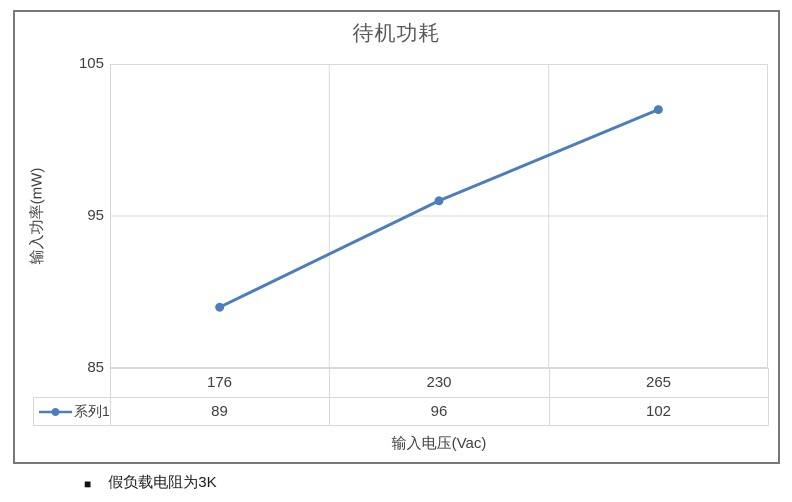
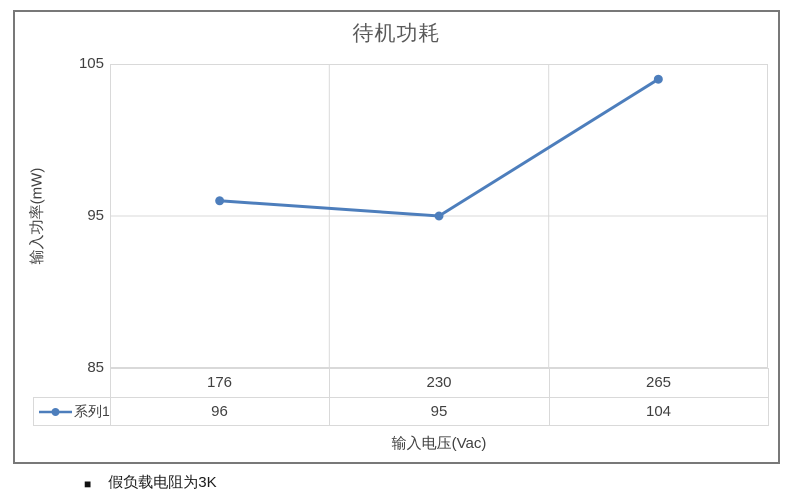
176: 89 -> 96
230: 96 -> 95
265: 102 -> 104
